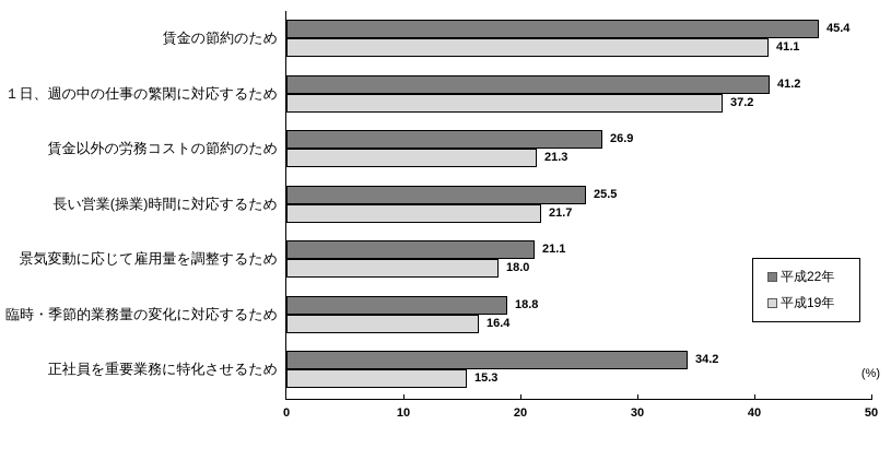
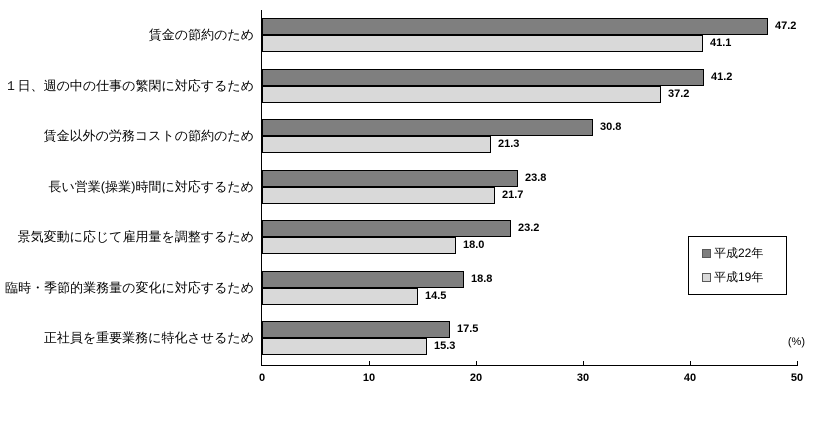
平成22年/賃金の節約のため: 45.4 -> 47.2
平成22年/賃金以外の労務コストの節約のため: 26.9 -> 30.8
平成22年/長い営業(操業)時間に対応するため: 25.5 -> 23.8
平成22年/景気変動に応じて雇用量を調整するため: 21.1 -> 23.2
平成19年/臨時・季節的業務量の変化に対応するため: 16.4 -> 14.5
平成22年/正社員を重要業務に特化させるため: 34.2 -> 17.5
